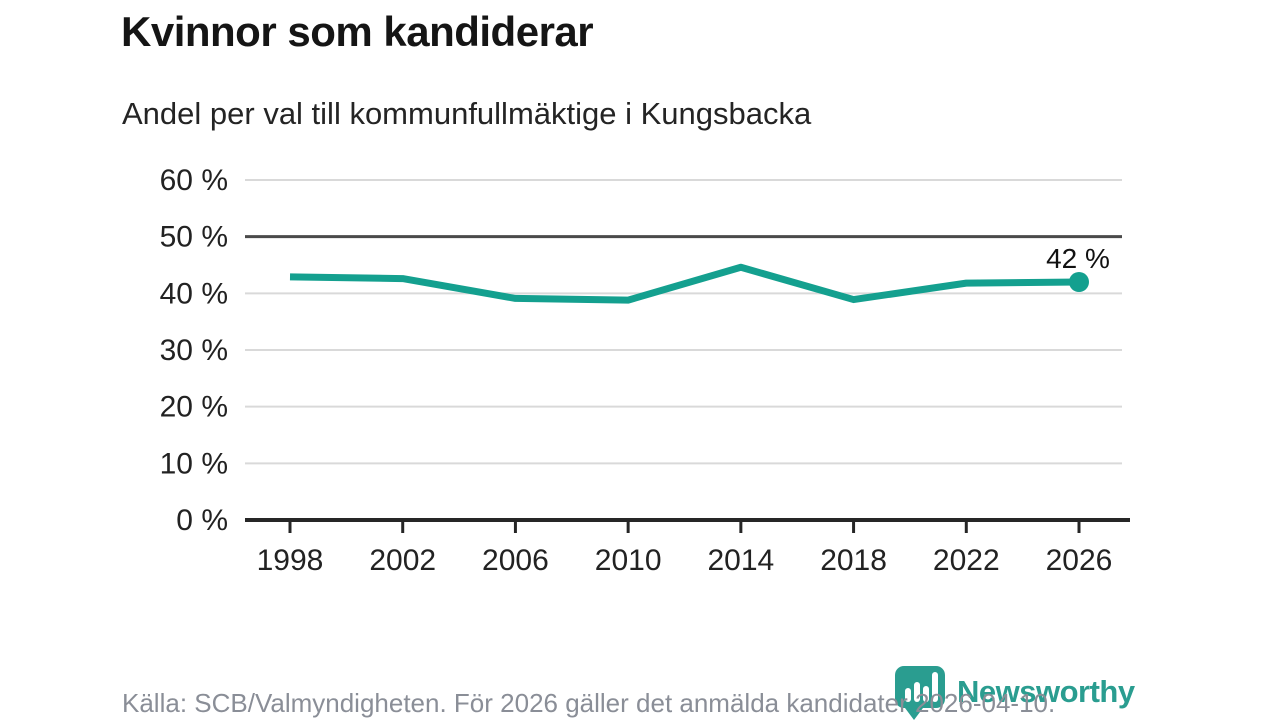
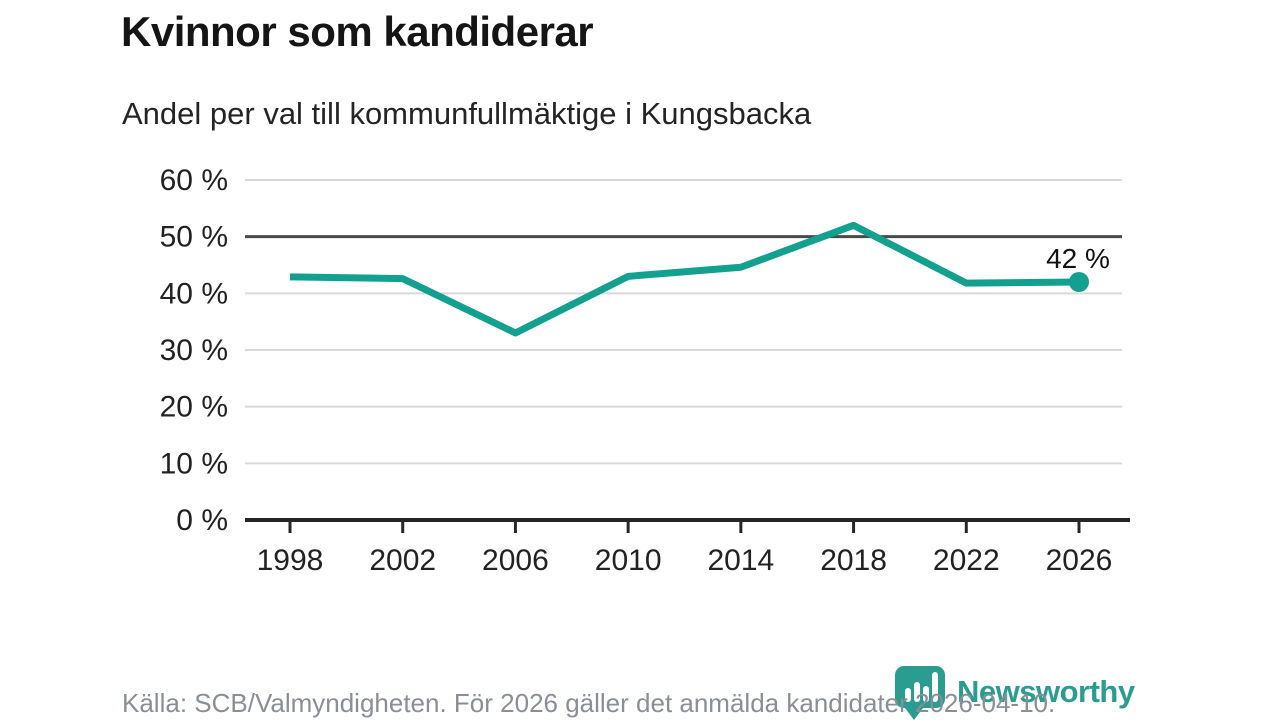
2006: 39% -> 33%
2010: 39% -> 43%
2018: 39% -> 52%
